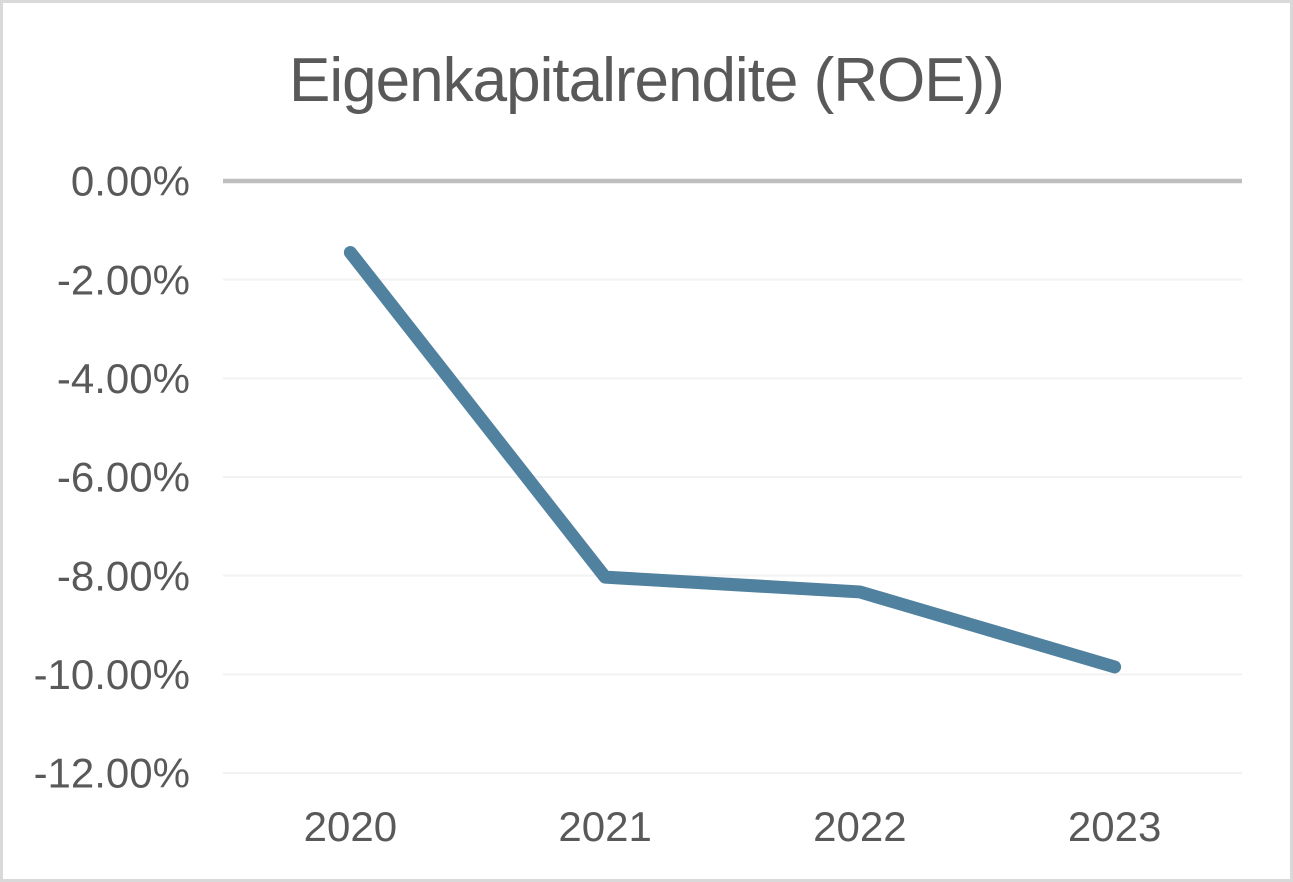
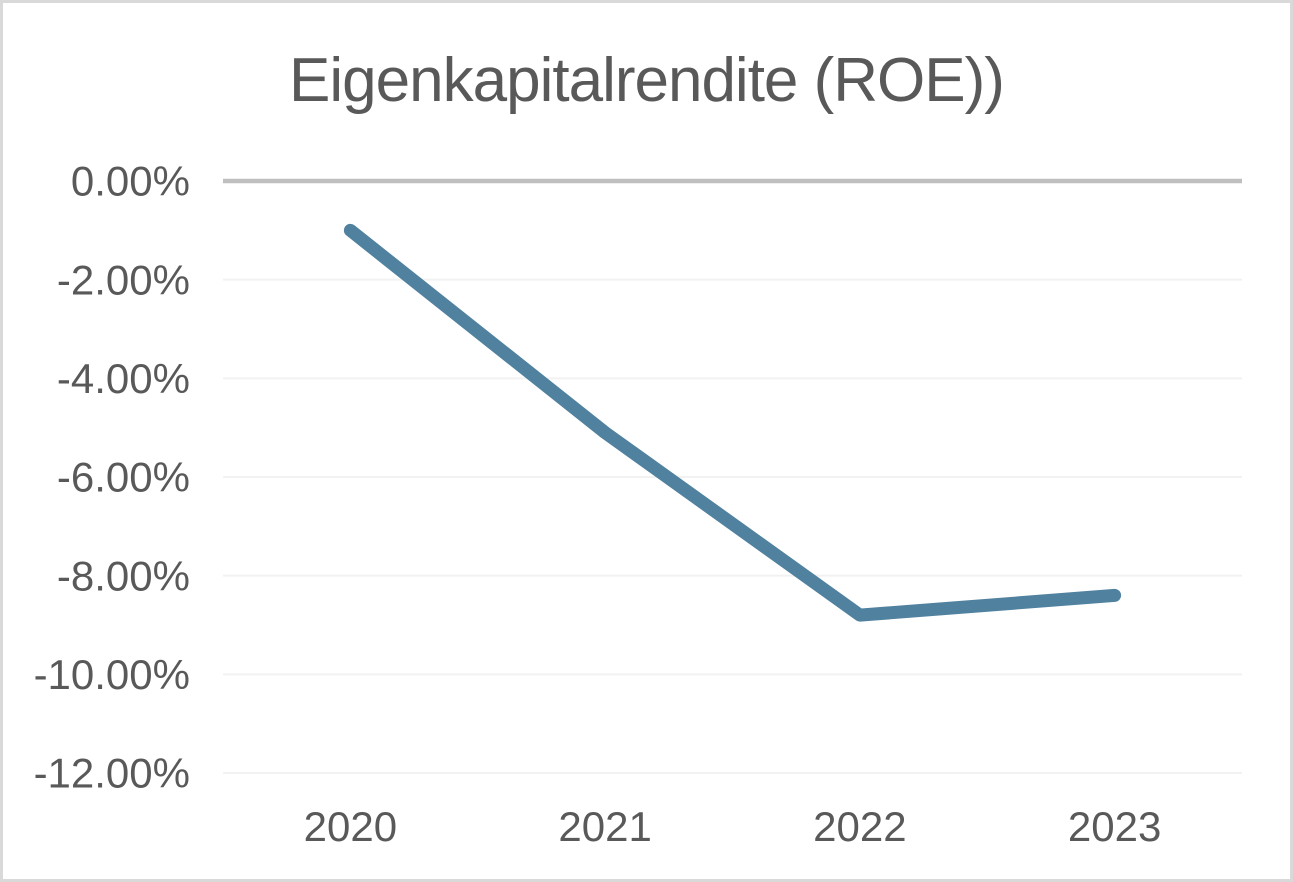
2020: -1.4% -> -1.0%
2021: -8.0% -> -5.1%
2022: -8.3% -> -8.8%
2023: -9.8% -> -8.4%
